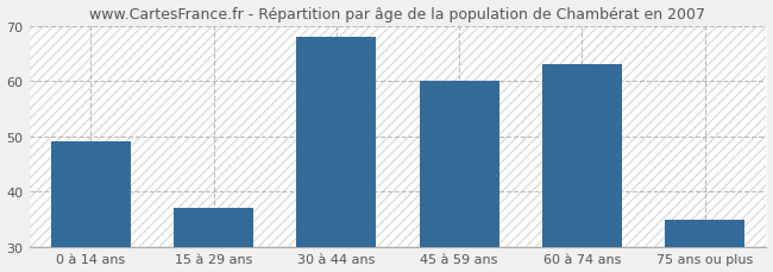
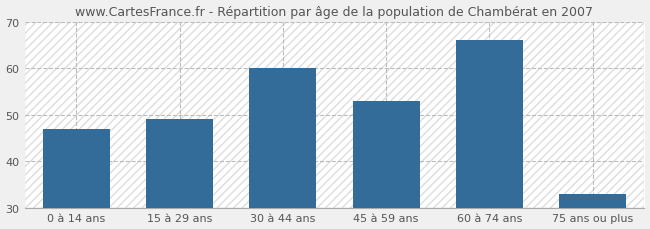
0 à 14 ans: 49 -> 47
15 à 29 ans: 37 -> 49
30 à 44 ans: 68 -> 60
45 à 59 ans: 60 -> 53
60 à 74 ans: 63 -> 66
75 ans ou plus: 35 -> 33
